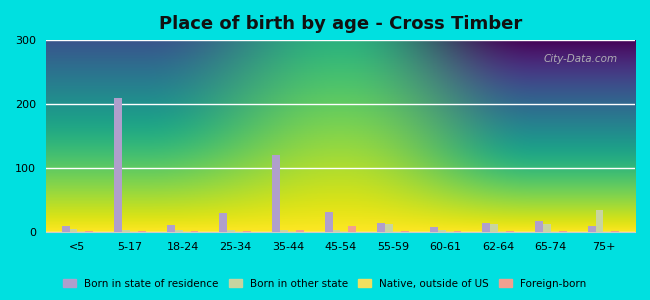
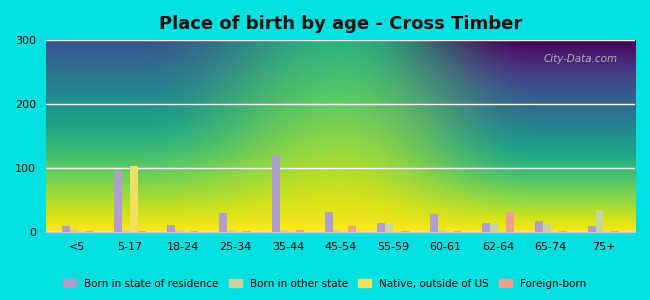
Born in state of residence/5-17: 210 -> 96
Native, outside of US/5-17: 2 -> 104
Born in state of residence/60-61: 8 -> 28
Foreign-born/62-64: 2 -> 32
